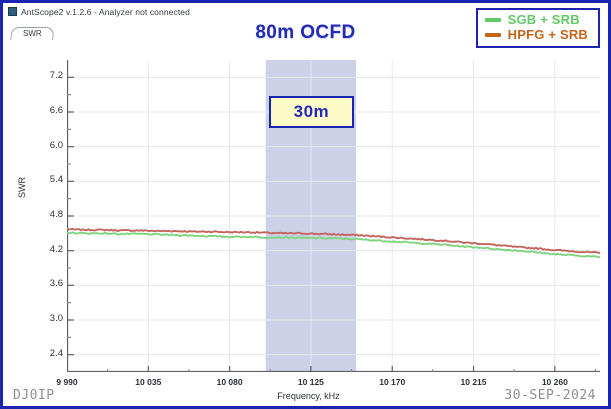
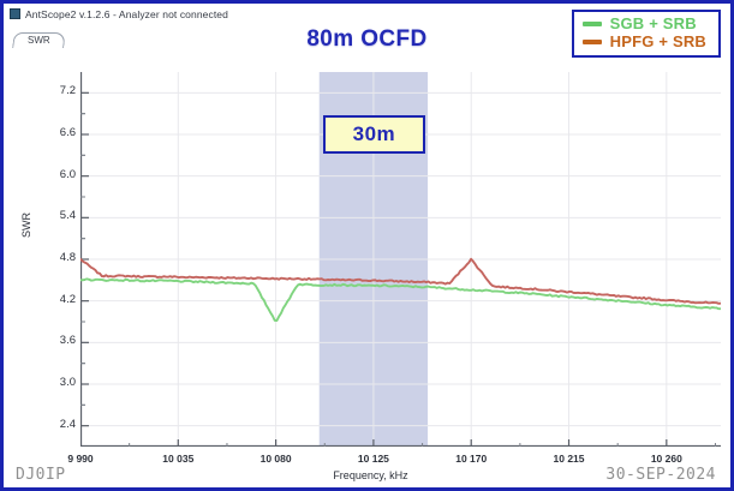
HPFG + SRB/9990: 4.6 -> 4.8
SGB + SRB/10080: 4.4 -> 3.9
HPFG + SRB/10170: 4.4 -> 4.8
